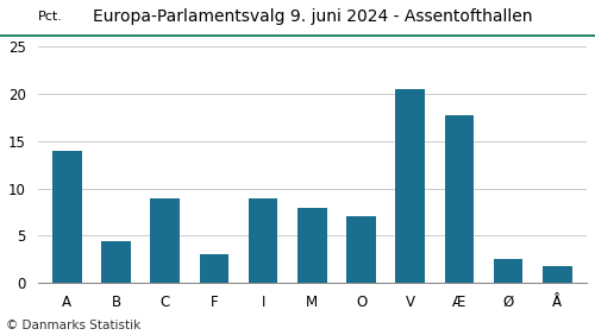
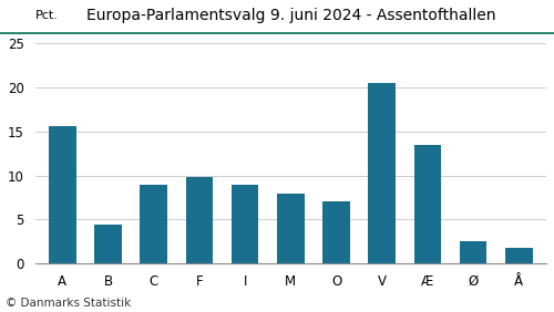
A: 14.0 -> 15.6
F: 3.0 -> 9.8
Æ: 17.8 -> 13.5
